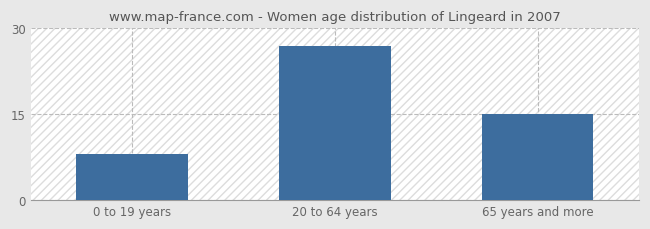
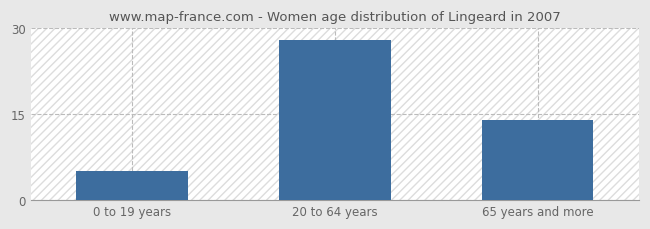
0 to 19 years: 8 -> 5
20 to 64 years: 27 -> 28
65 years and more: 15 -> 14
